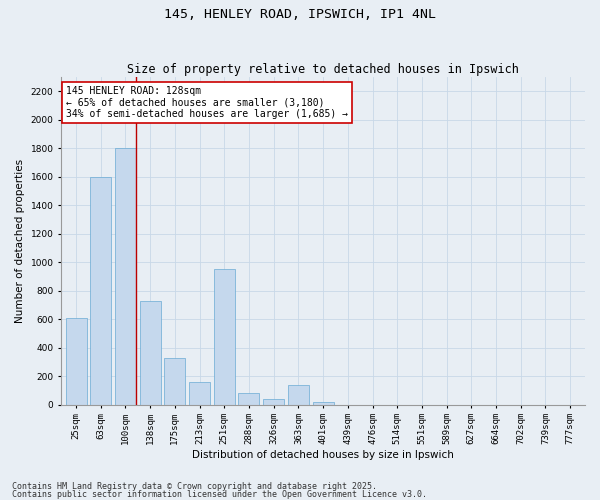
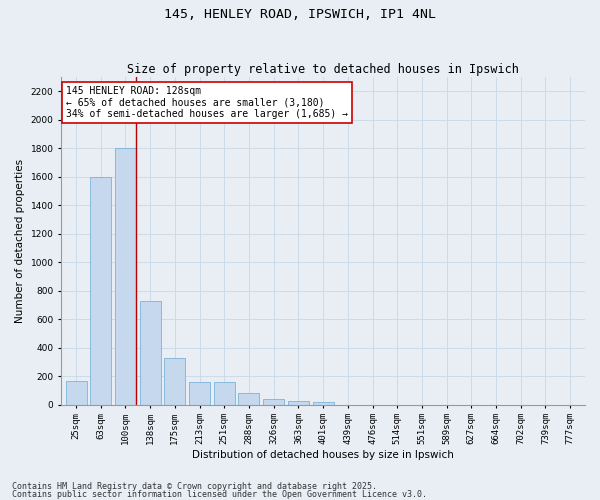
25sqm: 610 -> 160
251sqm: 950 -> 160
363sqm: 140 -> 20
